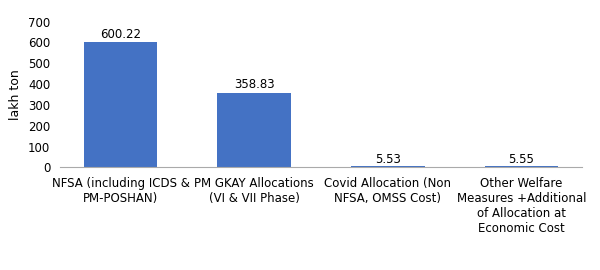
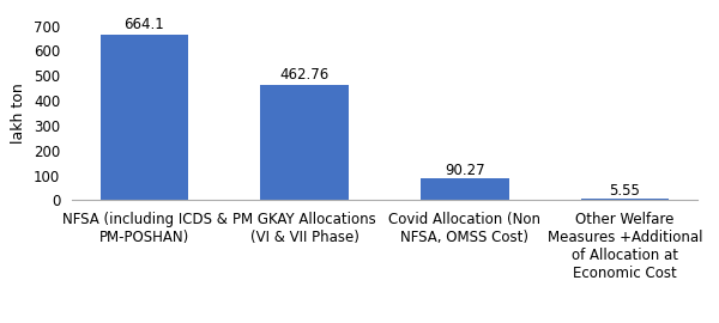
NFSA (including ICDS & PM-POSHAN): 600.22 -> 664.1
PM GKAY Allocations (VI & VII Phase): 358.83 -> 462.76
Covid Allocation (Non NFSA, OMSS Cost): 5.53 -> 90.27
